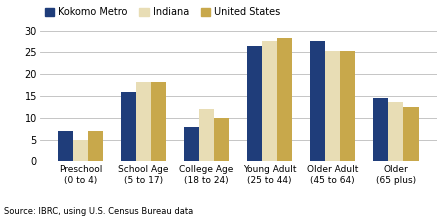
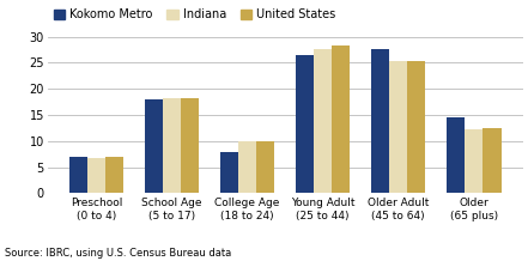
Indiana/Preschool (0 to 4): 5.0 -> 6.8
Kokomo Metro/School Age (5 to 17): 16.0 -> 18.0
Indiana/College Age (18 to 24): 12.0 -> 10.0
Indiana/Older (65 plus): 13.5 -> 12.2
